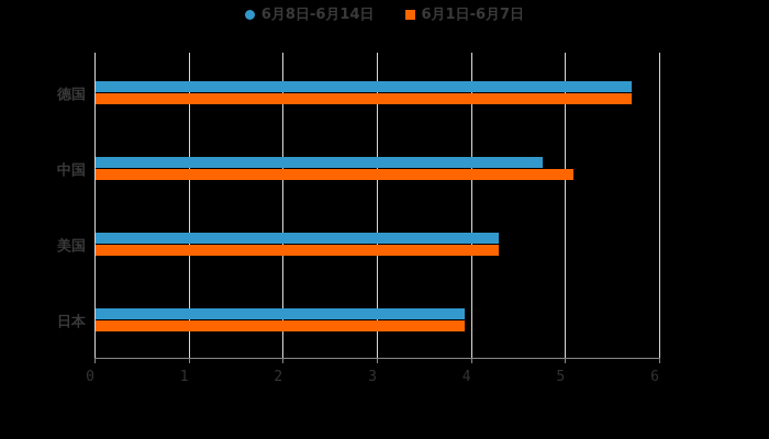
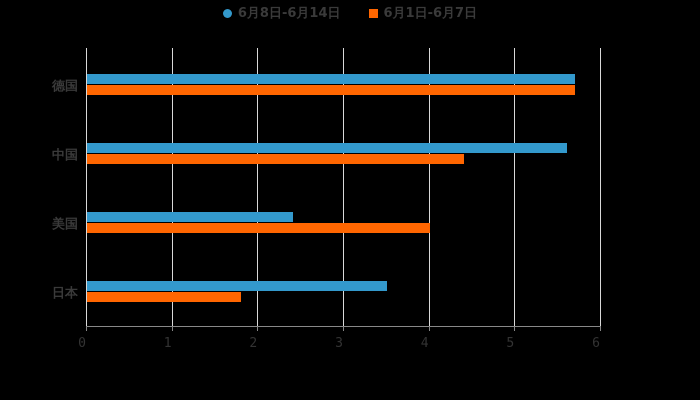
6月8日-6月14日/中国: 4.8 -> 5.6
6月1日-6月7日/中国: 5.1 -> 4.4
6月8日-6月14日/美国: 4.3 -> 2.4
6月1日-6月7日/美国: 4.3 -> 4.0
6月8日-6月14日/日本: 3.9 -> 3.5
6月1日-6月7日/日本: 3.9 -> 1.8
